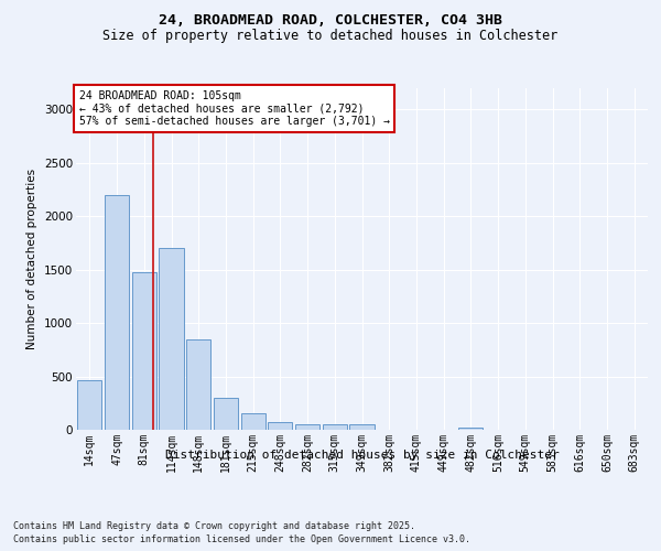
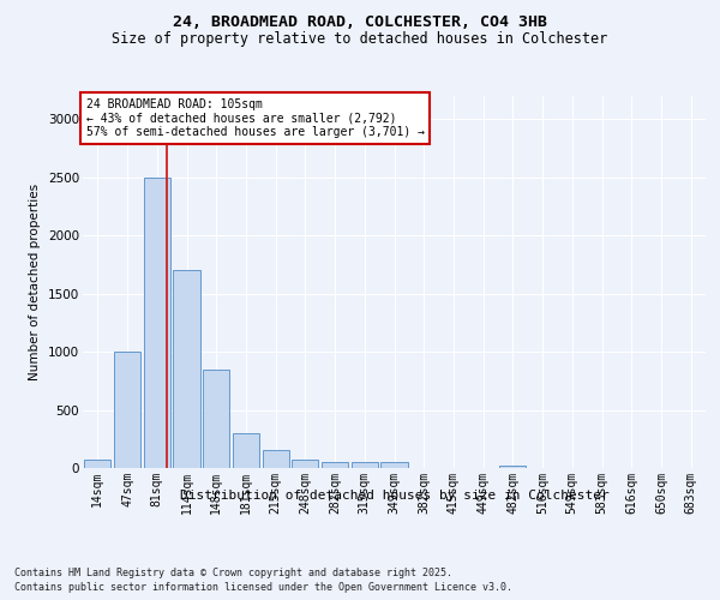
14sqm: 460 -> 80
47sqm: 2200 -> 1000
81sqm: 1480 -> 2500
